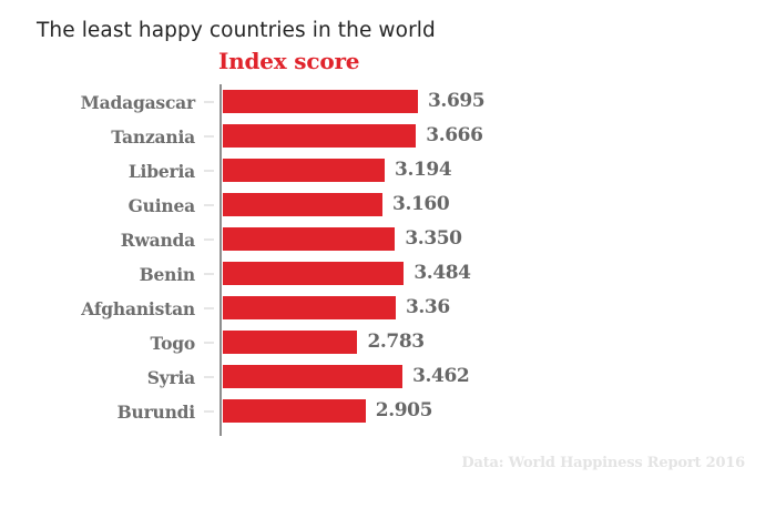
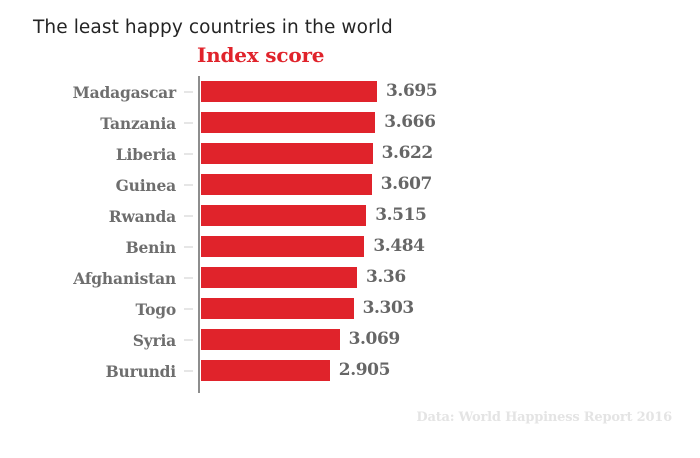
Liberia: 3.194 -> 3.622
Guinea: 3.160 -> 3.607
Rwanda: 3.350 -> 3.515
Togo: 2.783 -> 3.303
Syria: 3.462 -> 3.069
